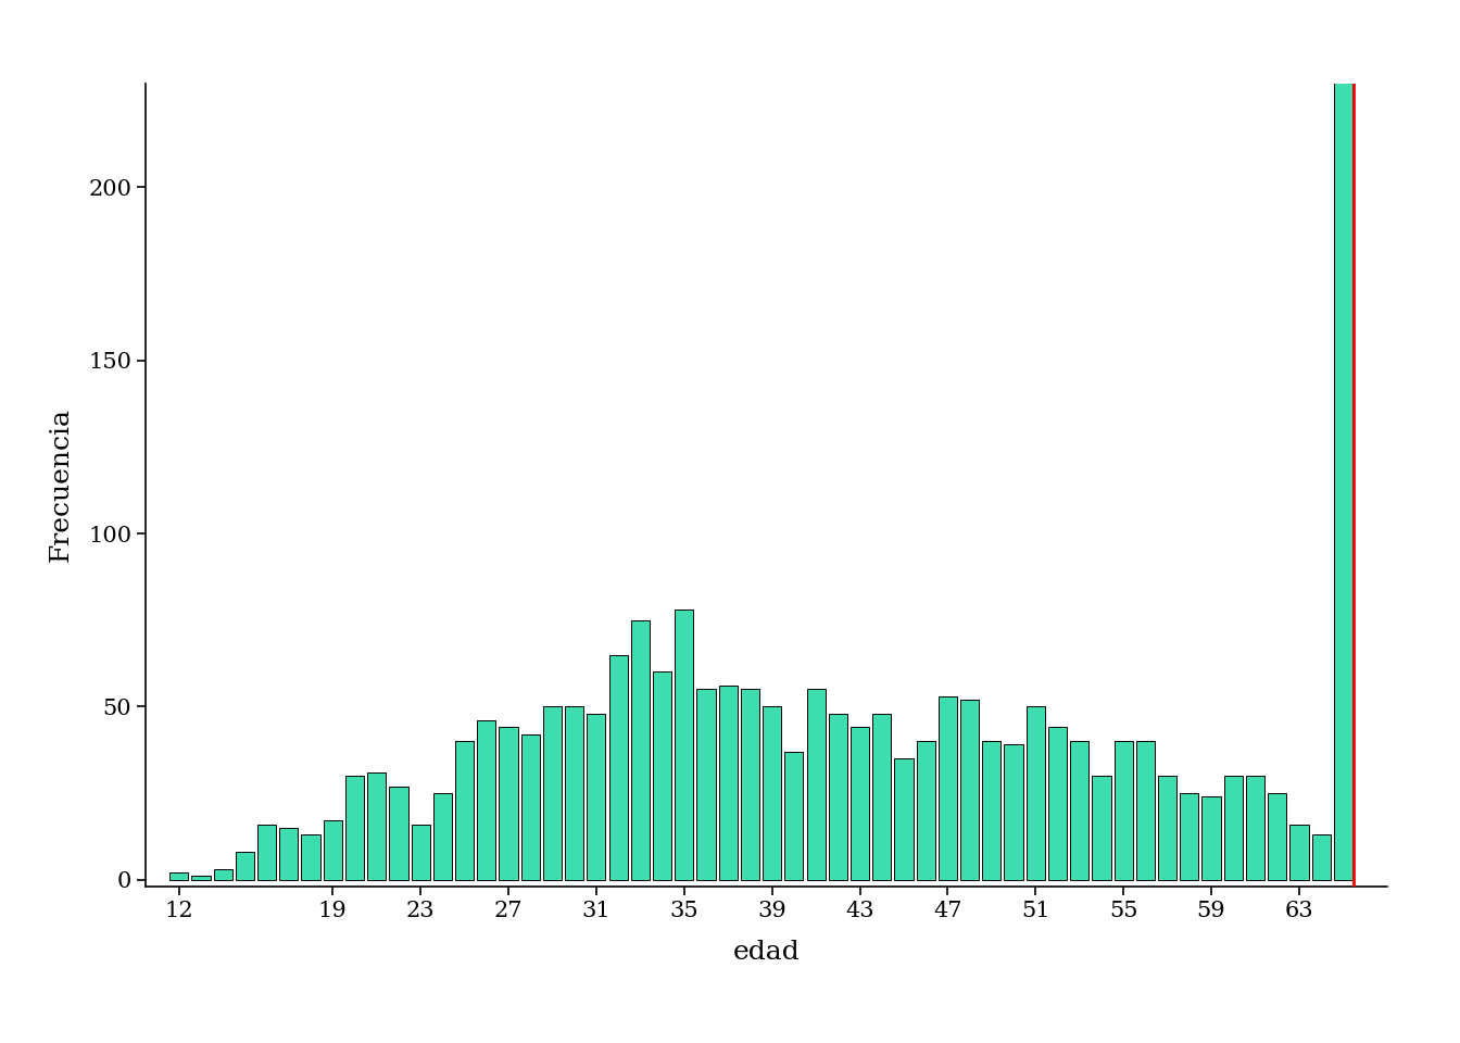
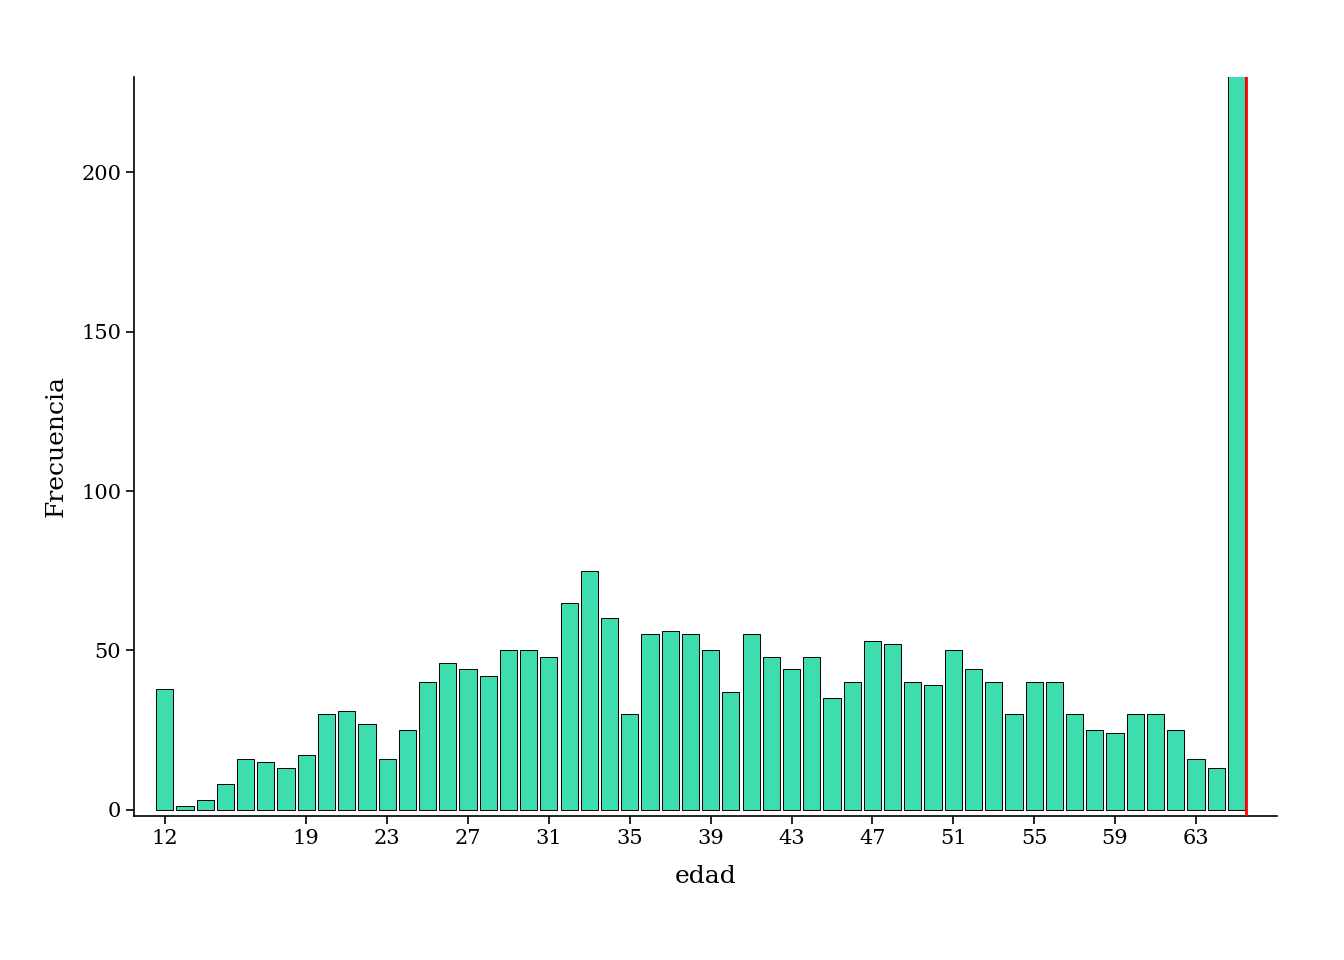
12: 2 -> 38
35: 78 -> 30
